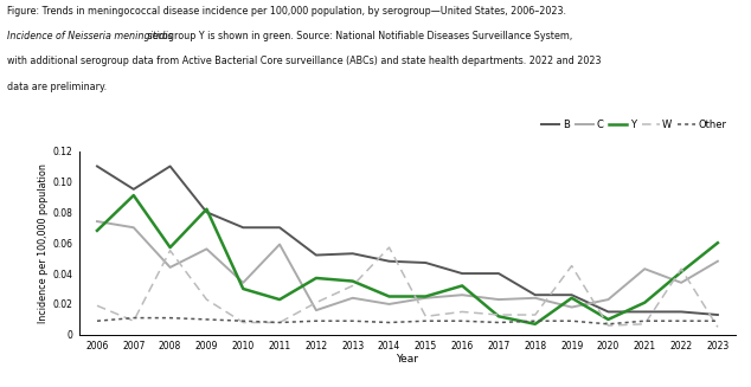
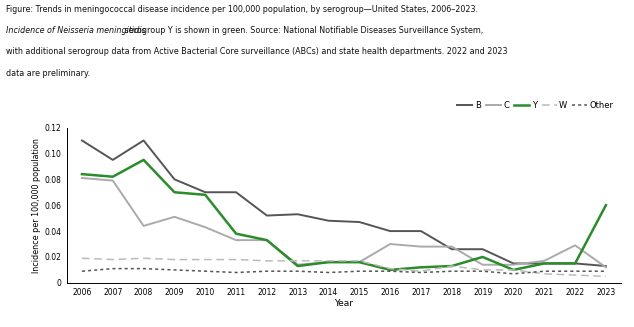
C/2006: 0.074 -> 0.081
Y/2006: 0.068 -> 0.084
C/2007: 0.070 -> 0.079
Y/2007: 0.091 -> 0.082
W/2007: 0.009 -> 0.018
Y/2008: 0.057 -> 0.095
W/2008: 0.055 -> 0.019
C/2009: 0.056 -> 0.051
Y/2009: 0.082 -> 0.070
W/2009: 0.023 -> 0.018
C/2010: 0.034 -> 0.043
Y/2010: 0.030 -> 0.068
W/2010: 0.008 -> 0.018
C/2011: 0.059 -> 0.033
Y/2011: 0.023 -> 0.038
W/2011: 0.008 -> 0.018
C/2012: 0.016 -> 0.033
Y/2012: 0.037 -> 0.033
W/2012: 0.021 -> 0.017
C/2013: 0.024 -> 0.014
Y/2013: 0.035 -> 0.013
W/2013: 0.032 -> 0.017
C/2014: 0.020 -> 0.016
Y/2014: 0.025 -> 0.016
W/2014: 0.057 -> 0.017
C/2015: 0.024 -> 0.016
Y/2015: 0.025 -> 0.016
W/2015: 0.012 -> 0.017
C/2016: 0.026 -> 0.030
Y/2016: 0.032 -> 0.010
W/2016: 0.015 -> 0.011
C/2017: 0.023 -> 0.028
W/2017: 0.013 -> 0.009
C/2018: 0.024 -> 0.028
Y/2018: 0.007 -> 0.013
C/2019: 0.018 -> 0.014
Y/2019: 0.024 -> 0.020
W/2019: 0.045 -> 0.010
C/2020: 0.023 -> 0.014
W/2020: 0.006 -> 0.010
C/2021: 0.043 -> 0.017
Y/2021: 0.021 -> 0.015
C/2022: 0.034 -> 0.029
Y/2022: 0.041 -> 0.015
W/2022: 0.043 -> 0.006
C/2023: 0.048 -> 0.012
